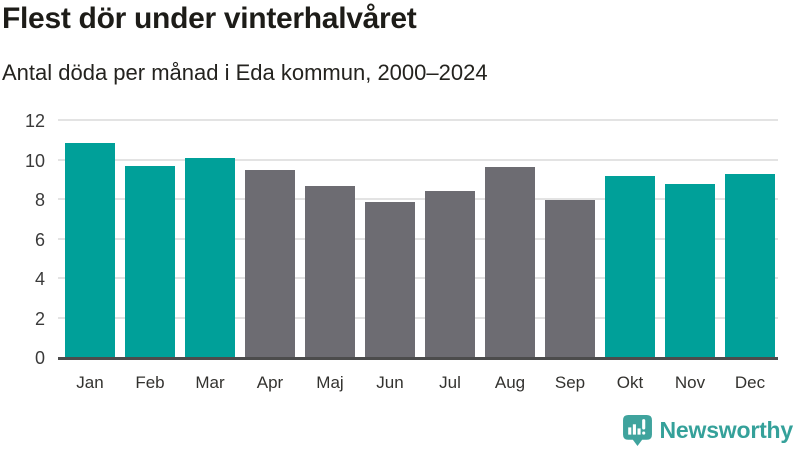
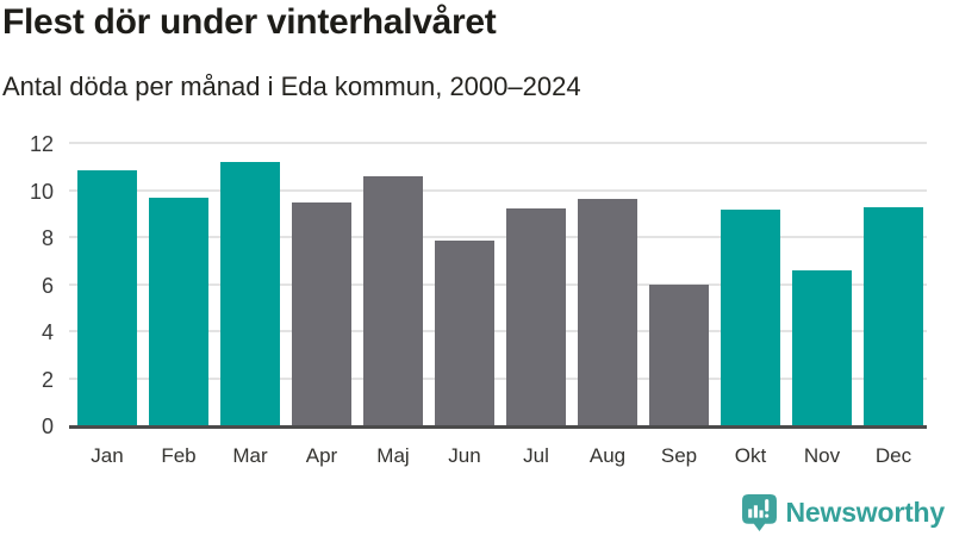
Mar: 10.1 -> 11.2
Maj: 8.7 -> 10.6
Jul: 8.4 -> 9.2
Sep: 8.0 -> 6.0
Nov: 8.8 -> 6.6
